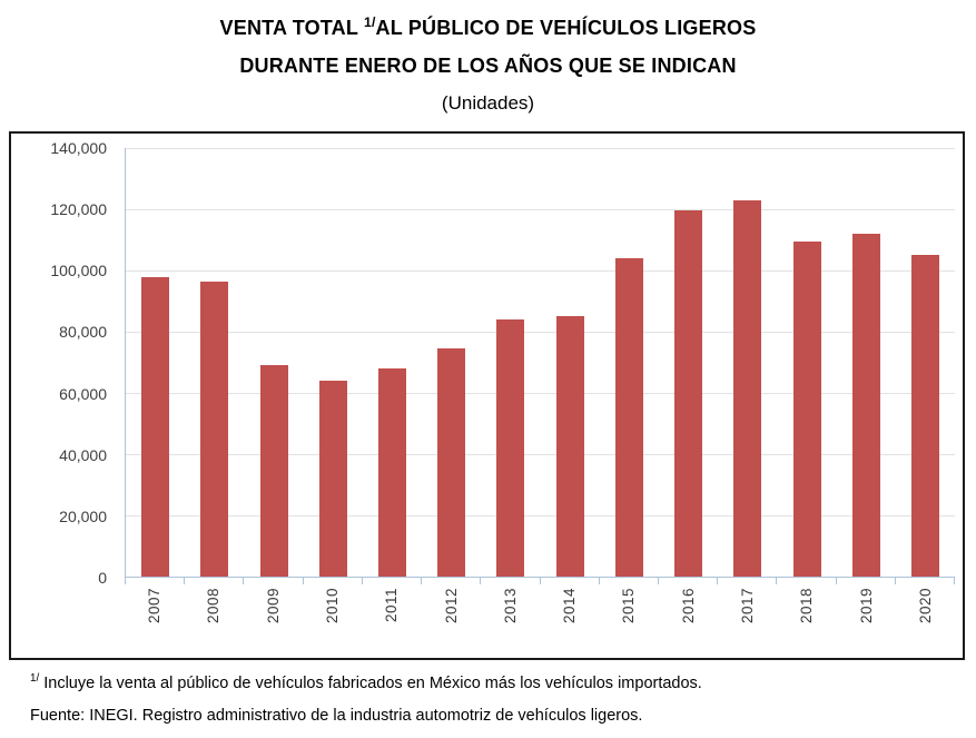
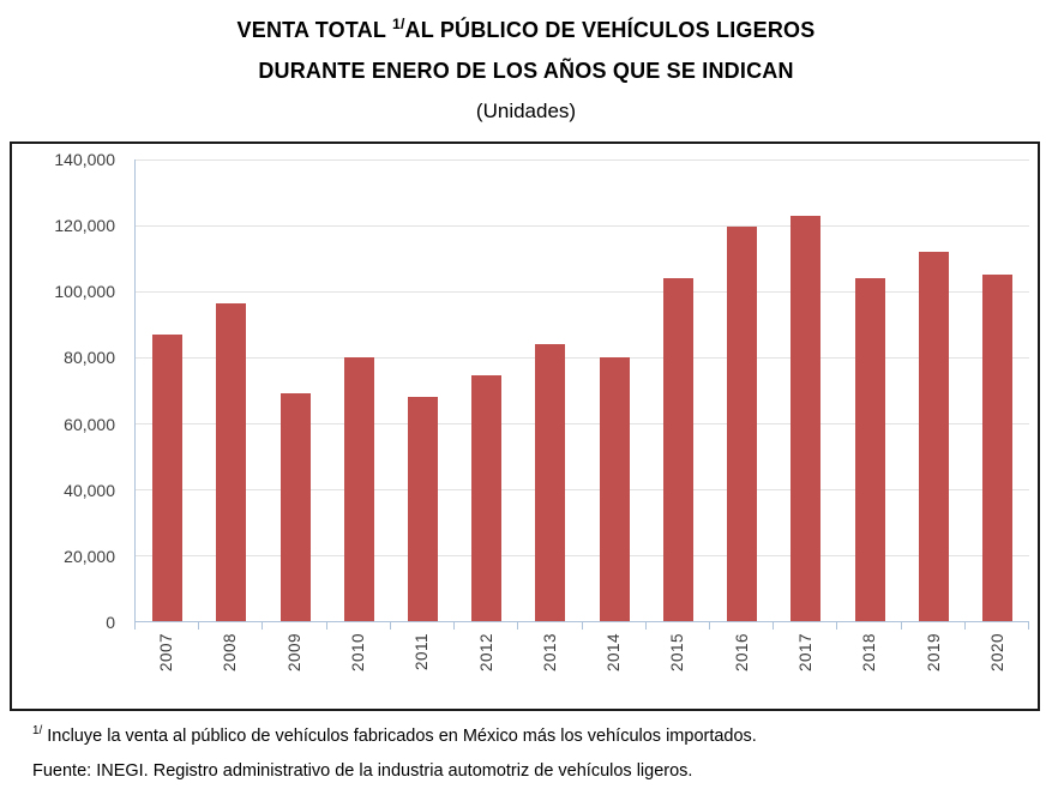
2007: 98000 -> 87000
2010: 64000 -> 80000
2014: 85000 -> 80000
2018: 110000 -> 104000
